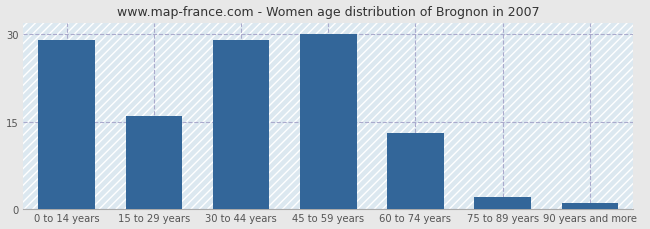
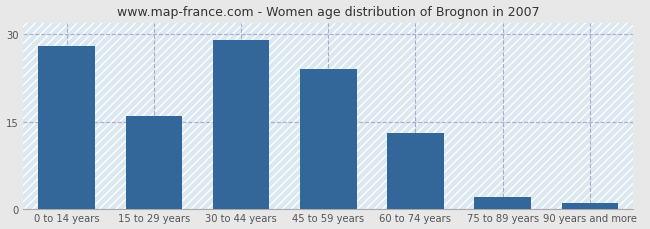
0 to 14 years: 29 -> 28
45 to 59 years: 30 -> 24
